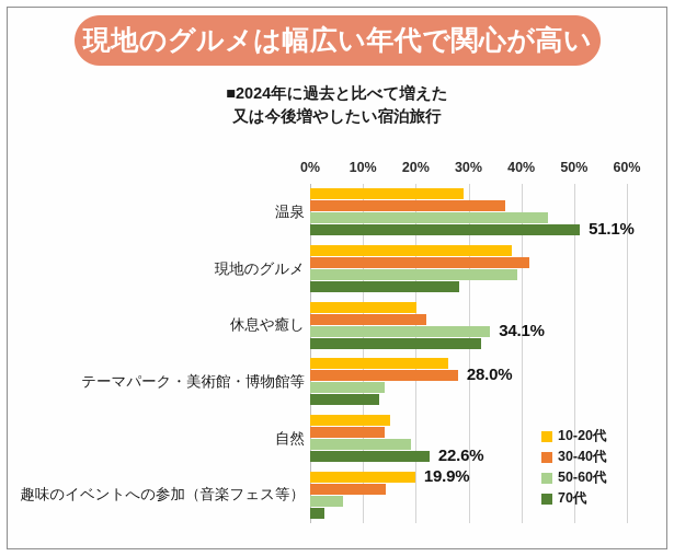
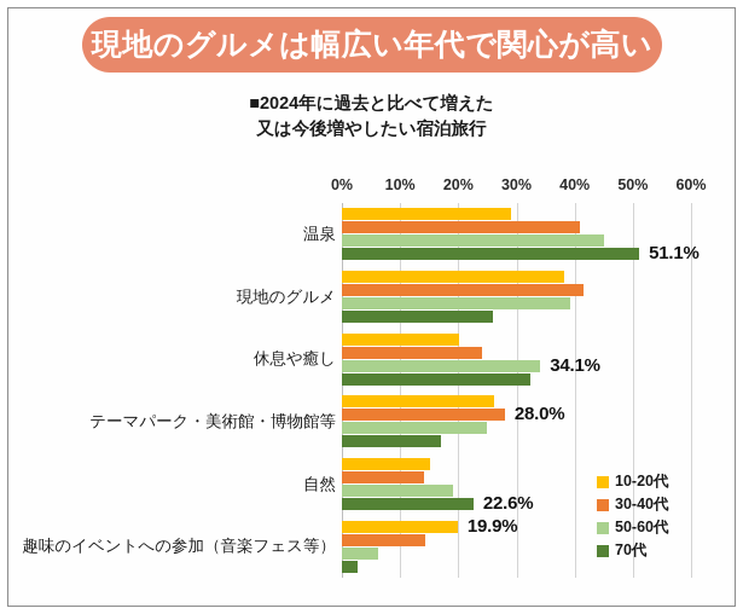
30-40代/温泉: 37% -> 41%
70代/現地のグルメ: 28% -> 26%
30-40代/休息や癒し: 22% -> 24%
50-60代/テーマパーク・美術館・博物館等: 14% -> 25%
70代/テーマパーク・美術館・博物館等: 13% -> 17%
